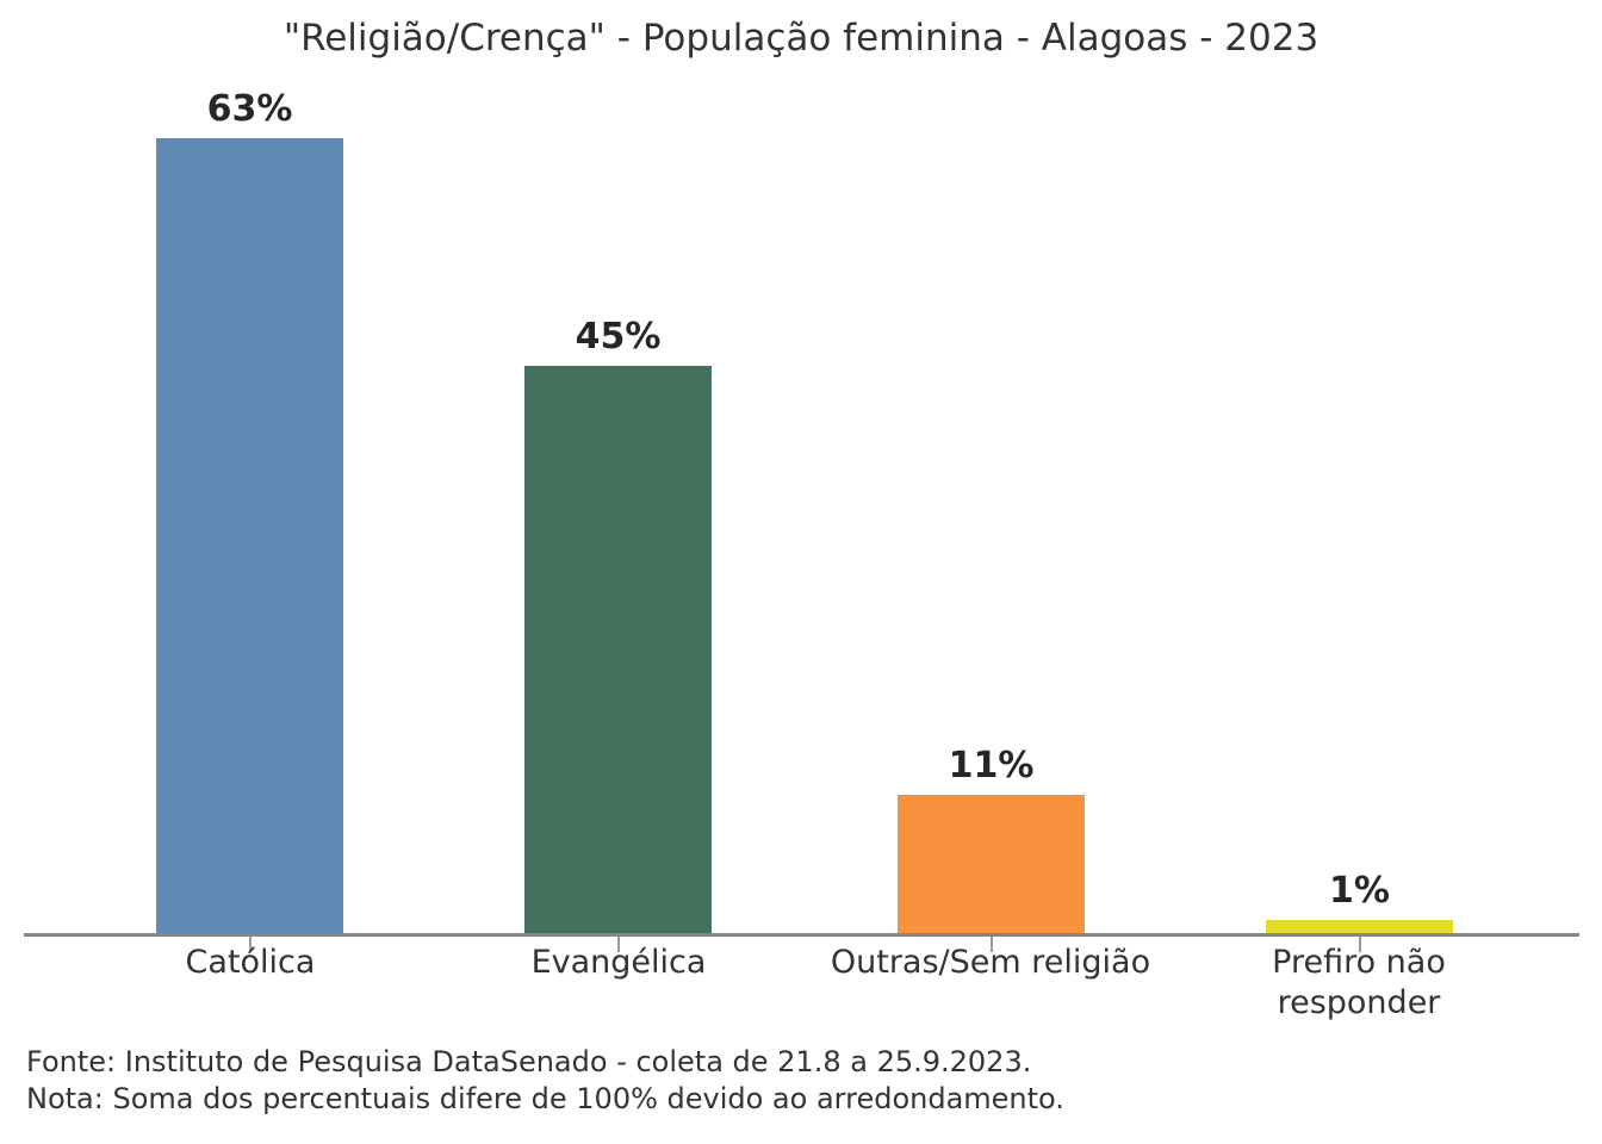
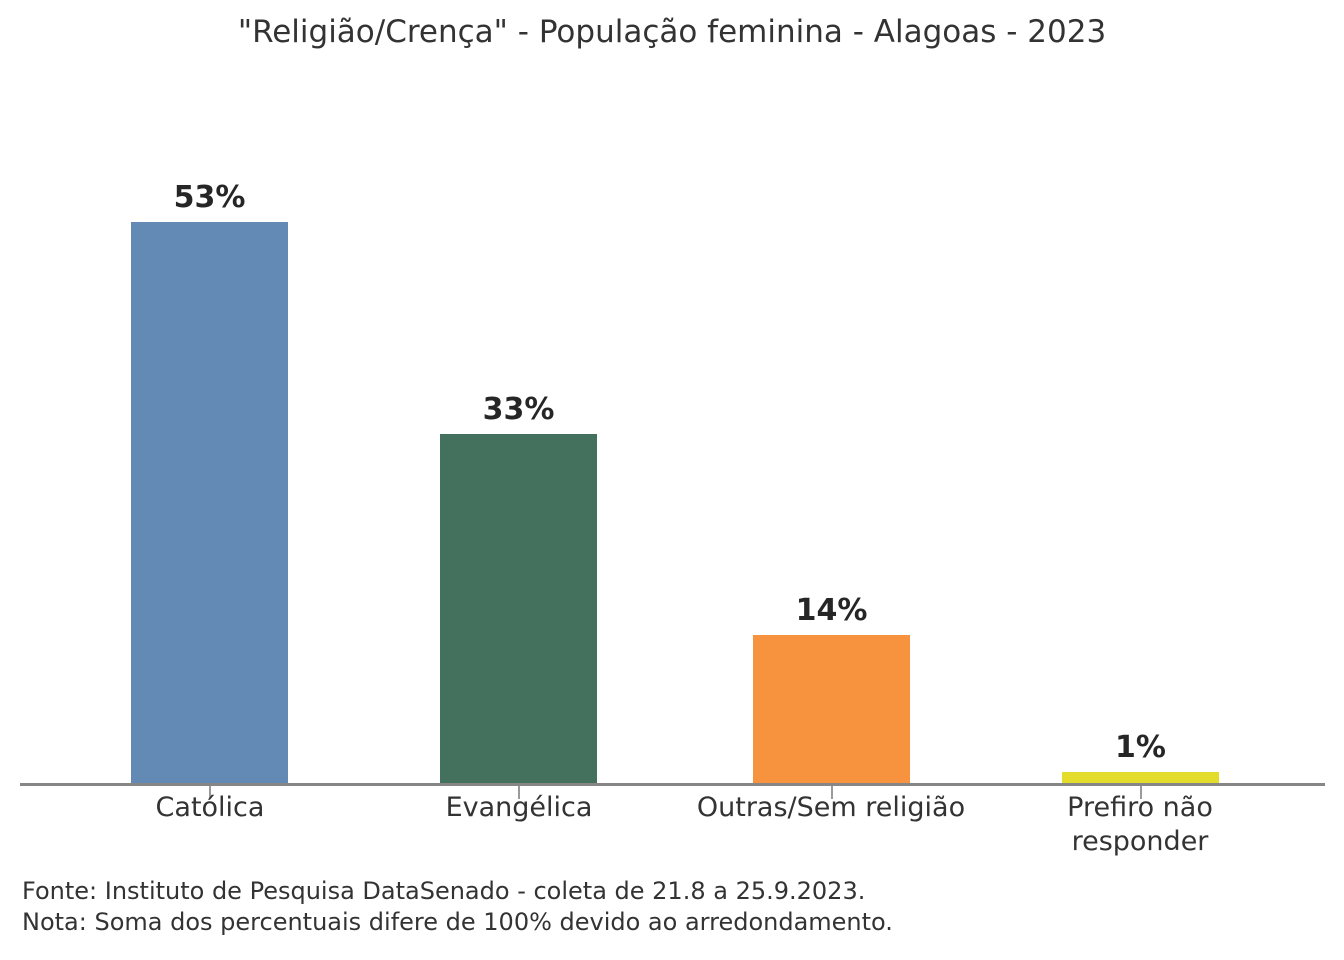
Católica: 63% -> 53%
Evangélica: 45% -> 33%
Outras/Sem religião: 11% -> 14%
